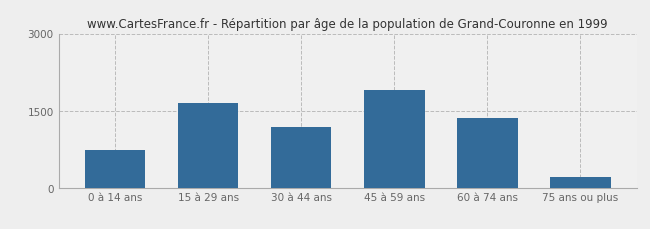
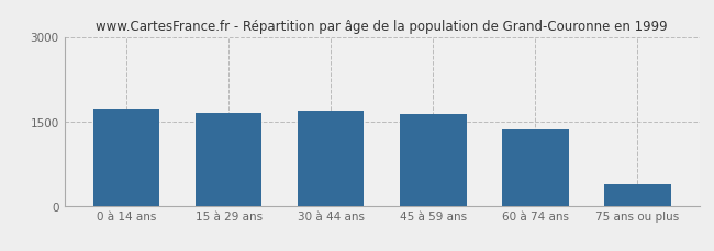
0 à 14 ans: 740 -> 1730
30 à 44 ans: 1180 -> 1690
45 à 59 ans: 1900 -> 1630
75 ans ou plus: 200 -> 390
